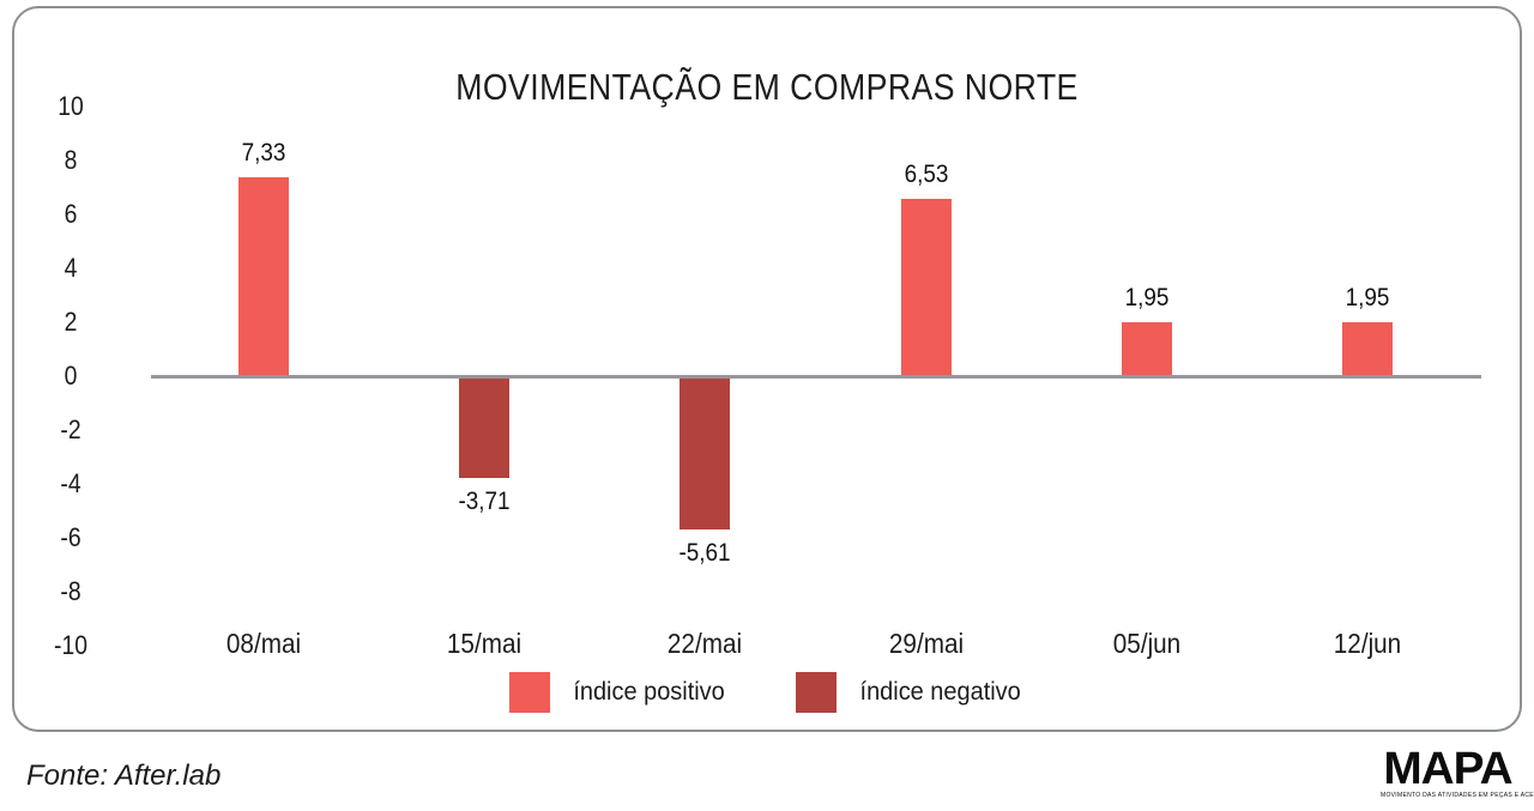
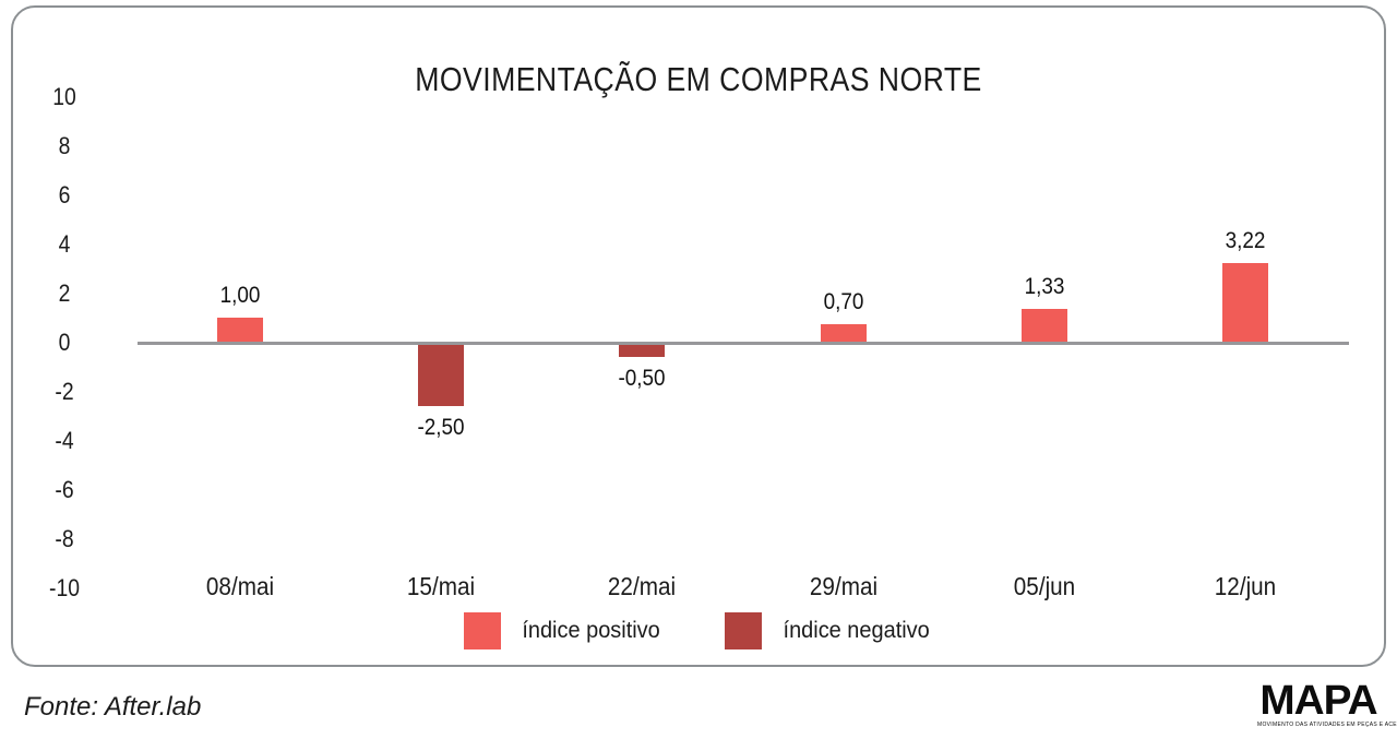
08/mai: 7,33 -> 1,00
15/mai: -3,71 -> -2,50
22/mai: -5,61 -> -0,50
29/mai: 6,53 -> 0,70
05/jun: 1,95 -> 1,33
12/jun: 1,95 -> 3,22
